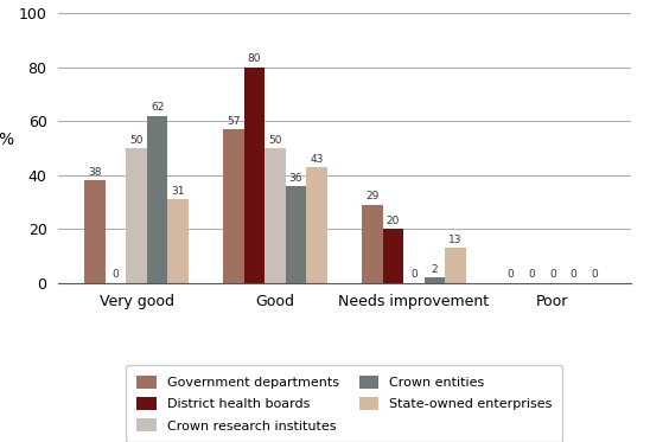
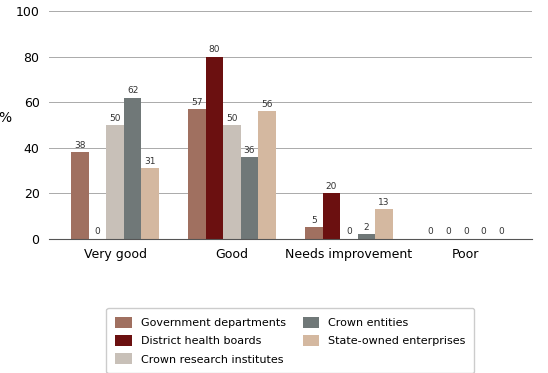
State-owned enterprises/Good: 43 -> 56
Government departments/Needs improvement: 29 -> 5
